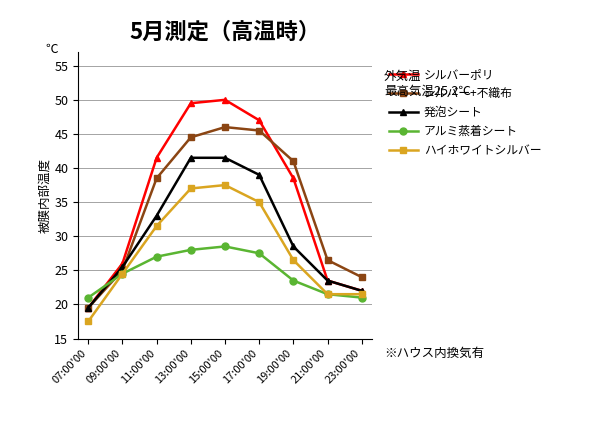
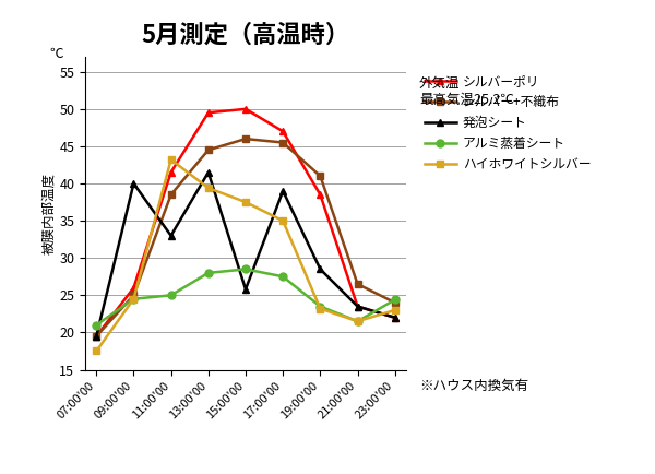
発泡シート/09:00'00: 25.5 -> 40.0
アルミ蒸着シート/11:00'00: 27.0 -> 25.0
ハイホワイトシルバー/11:00'00: 31.5 -> 43.2
ハイホワイトシルバー/13:00'00: 37.0 -> 39.4
発泡シート/15:00'00: 41.5 -> 25.8
ハイホワイトシルバー/19:00'00: 26.5 -> 23.2
アルミ蒸着シート/23:00'00: 21.0 -> 24.4
ハイホワイトシルバー/23:00'00: 21.5 -> 23.0
